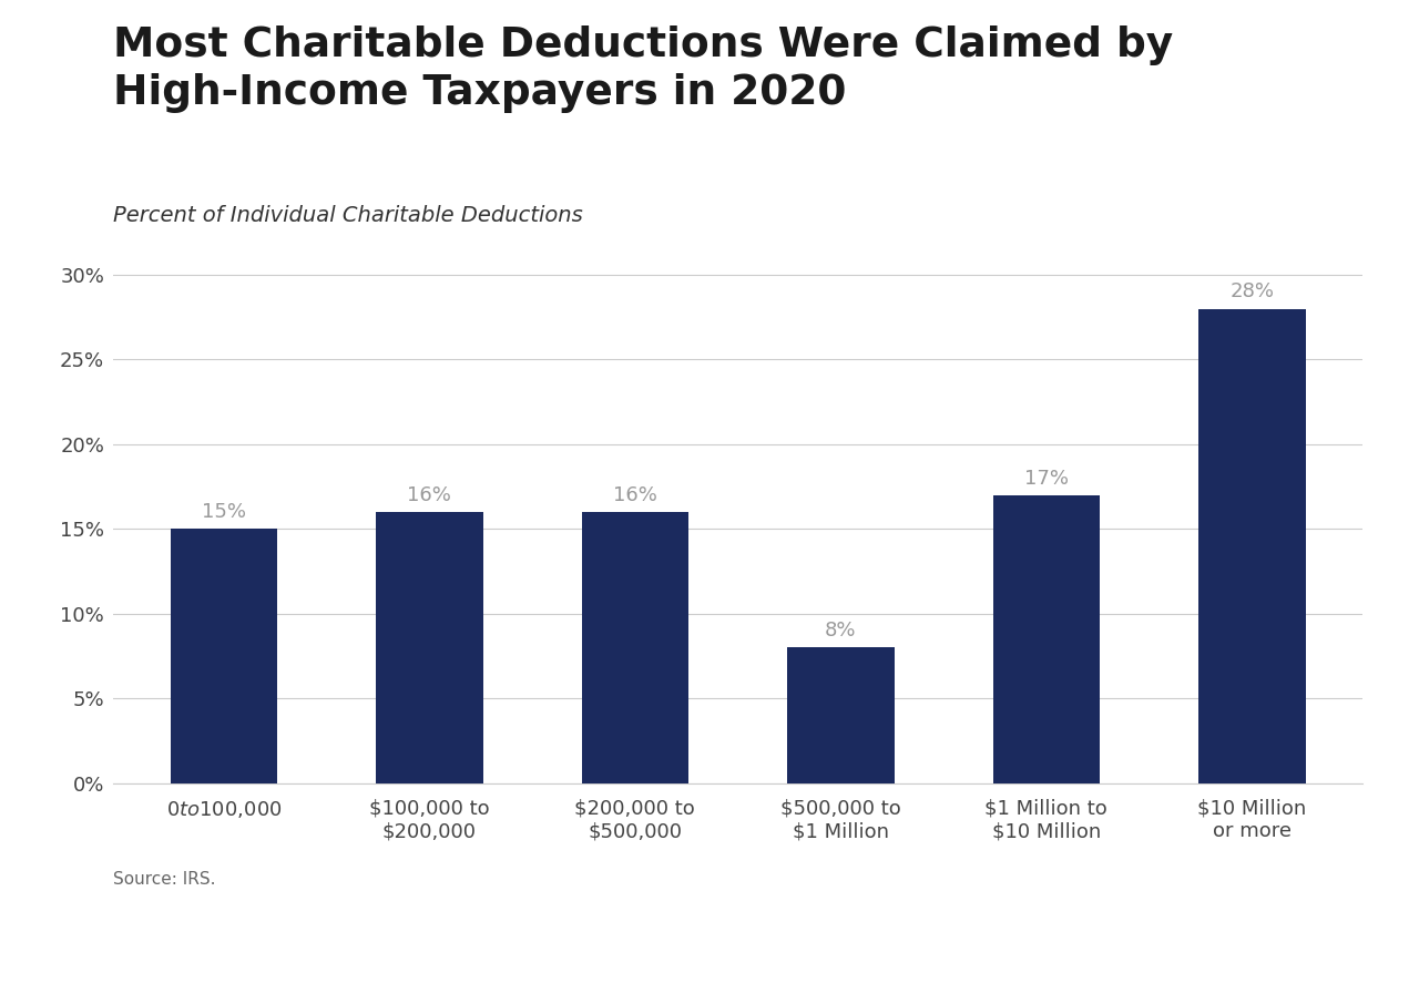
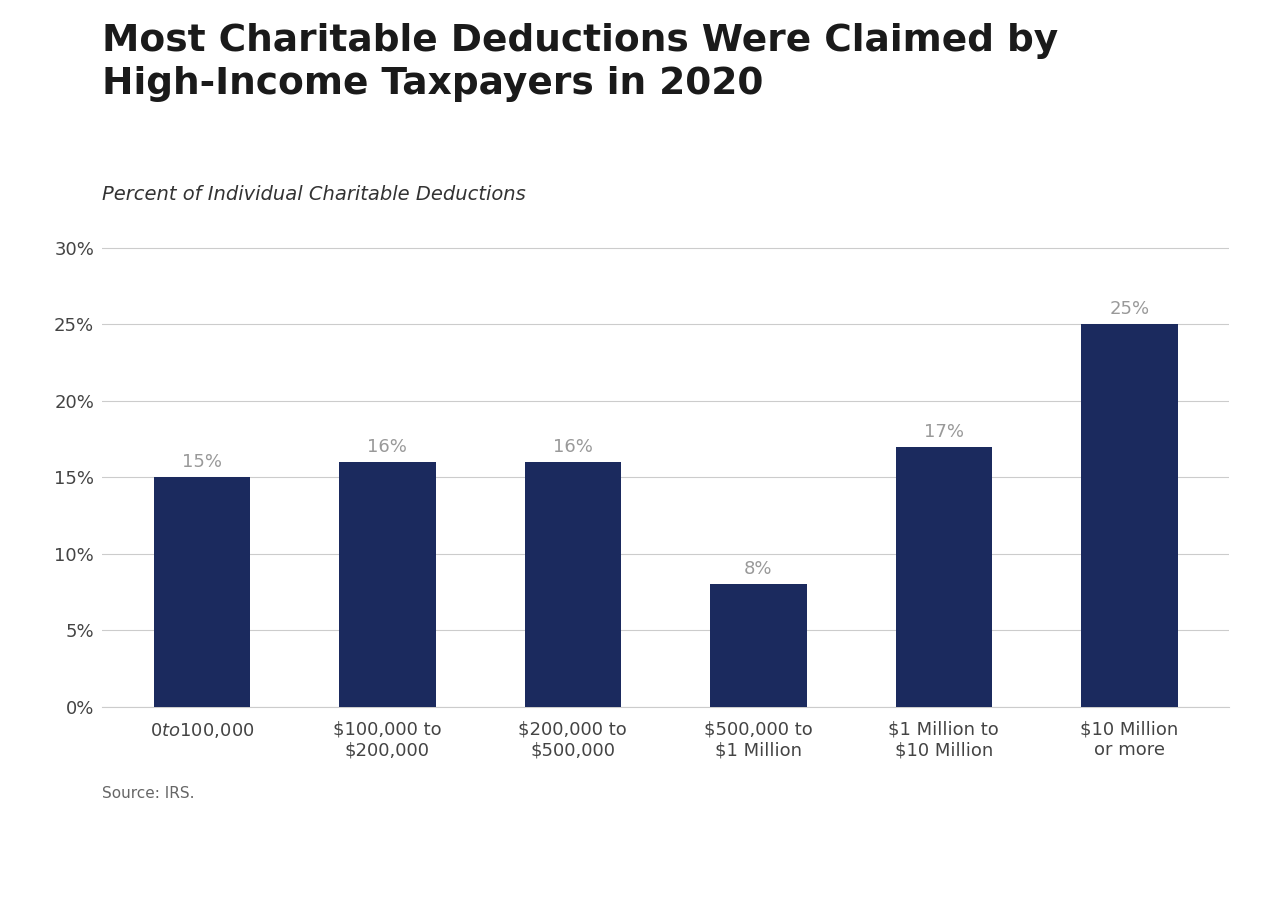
$10 Million or more: 28% -> 25%
